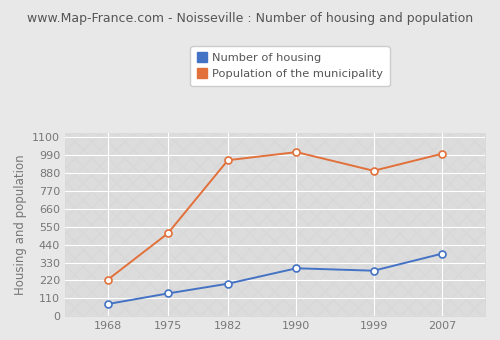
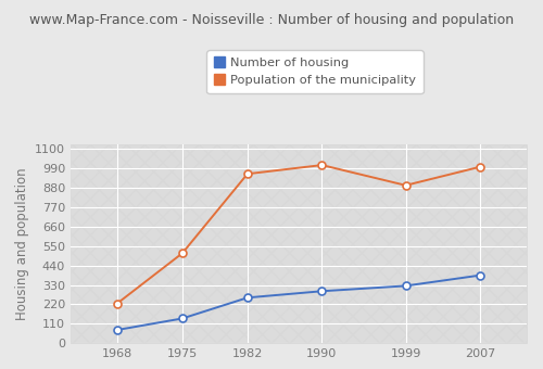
Number of housing/1982: 200 -> 260
Number of housing/1999: 280 -> 320
